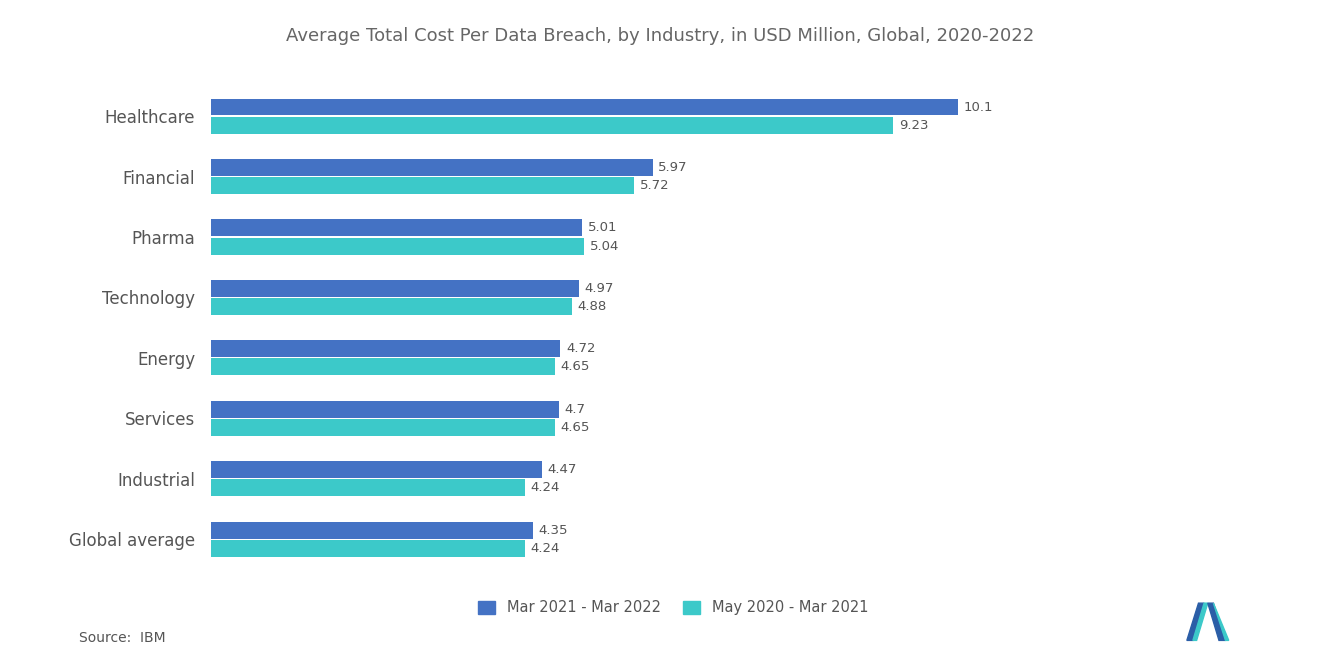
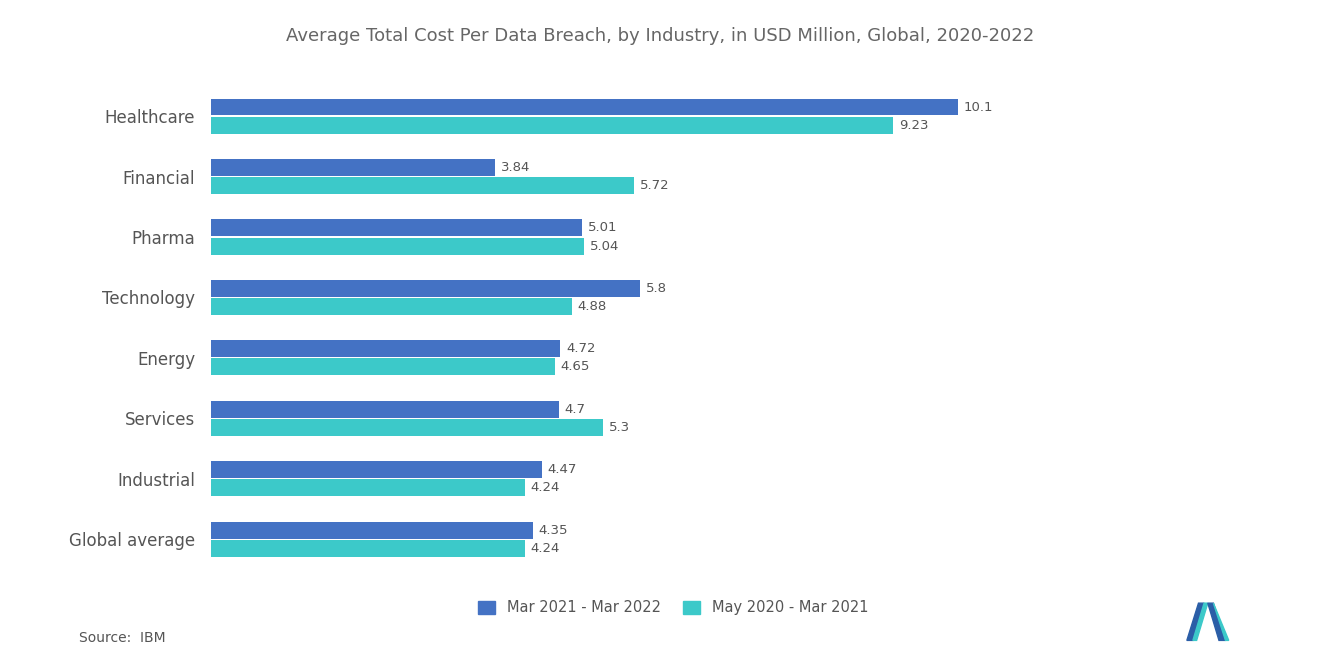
Mar 2021 - Mar 2022/Financial: 5.97 -> 3.84
Mar 2021 - Mar 2022/Technology: 4.97 -> 5.8
May 2020 - Mar 2021/Services: 4.65 -> 5.3
